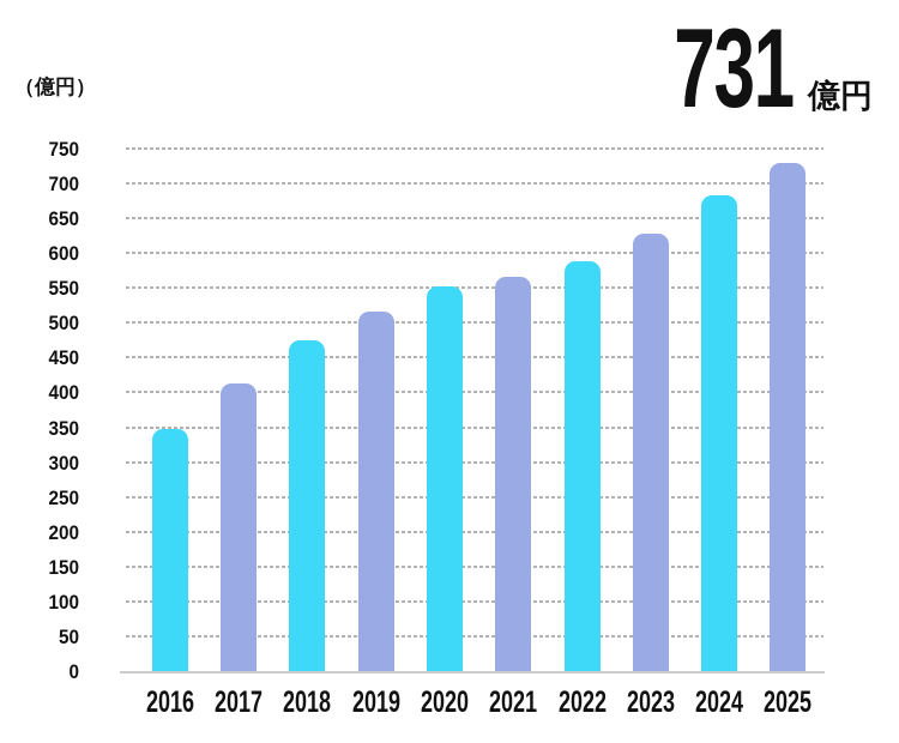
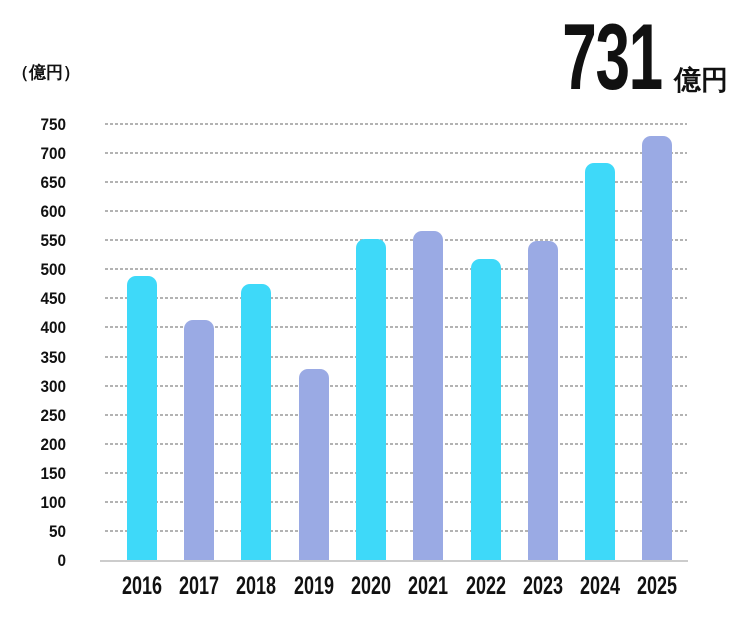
2016: 350 -> 490
2019: 520 -> 330
2022: 590 -> 520
2023: 630 -> 550
